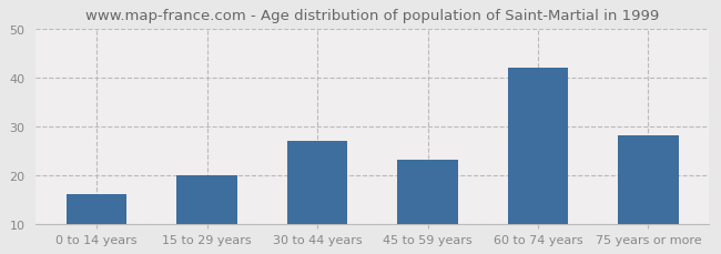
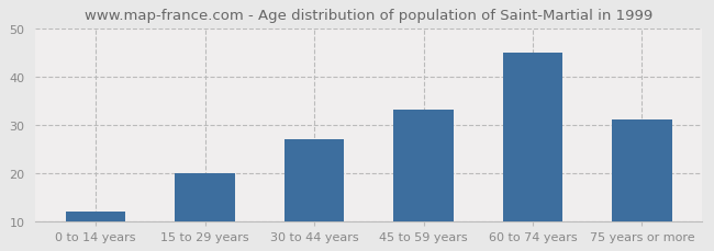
0 to 14 years: 16 -> 12
45 to 59 years: 23 -> 33
60 to 74 years: 42 -> 45
75 years or more: 28 -> 31
